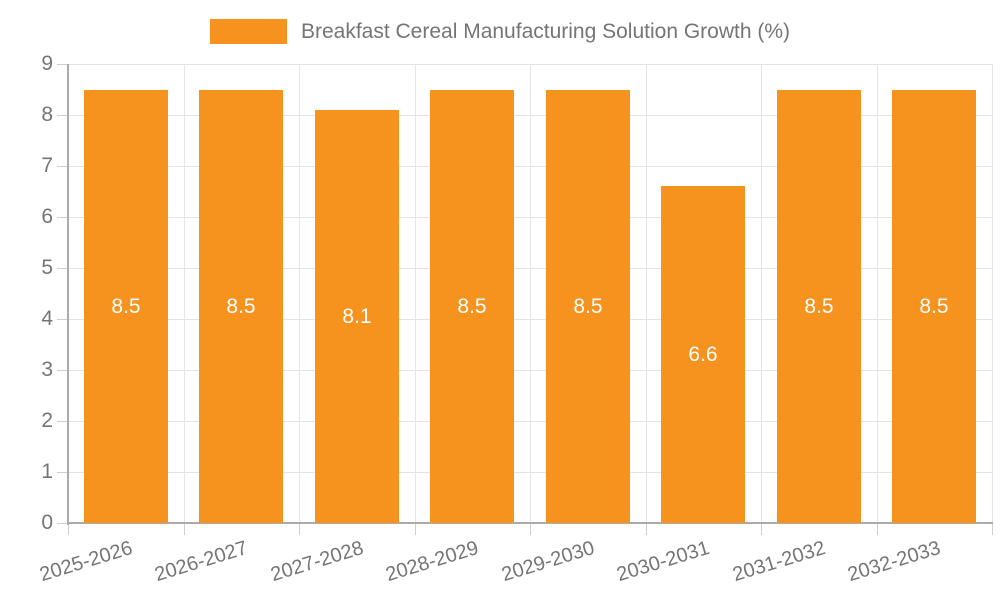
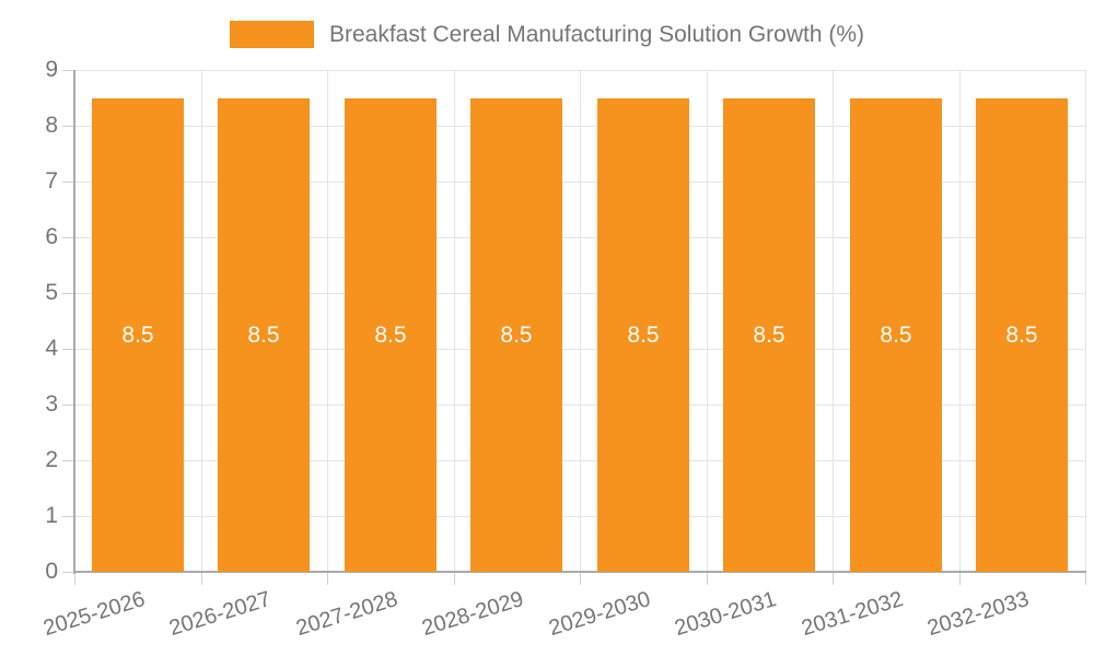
2027-2028: 8.1 -> 8.5
2030-2031: 6.6 -> 8.5
